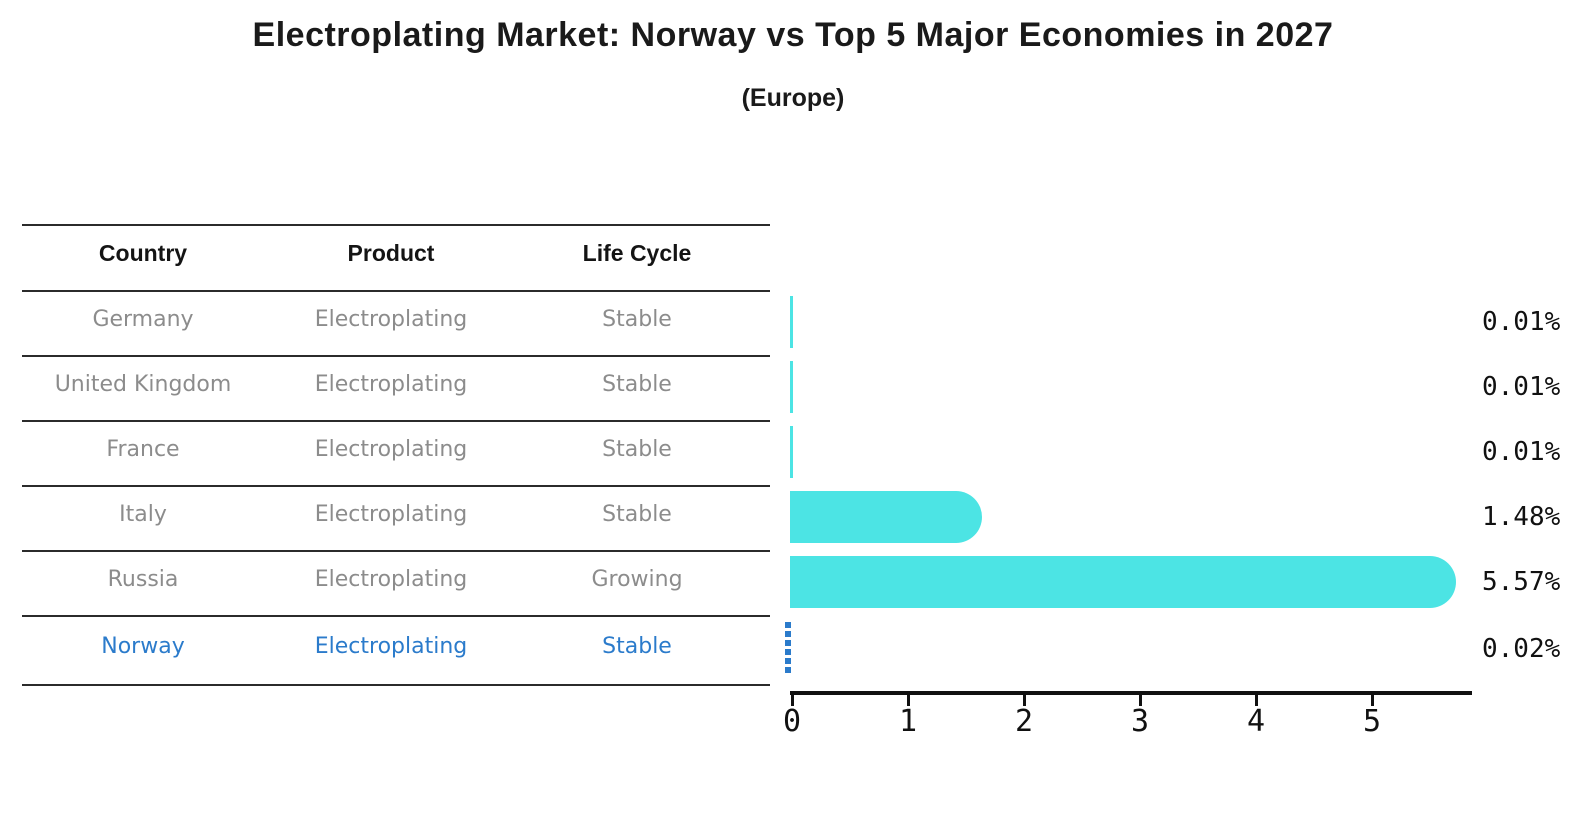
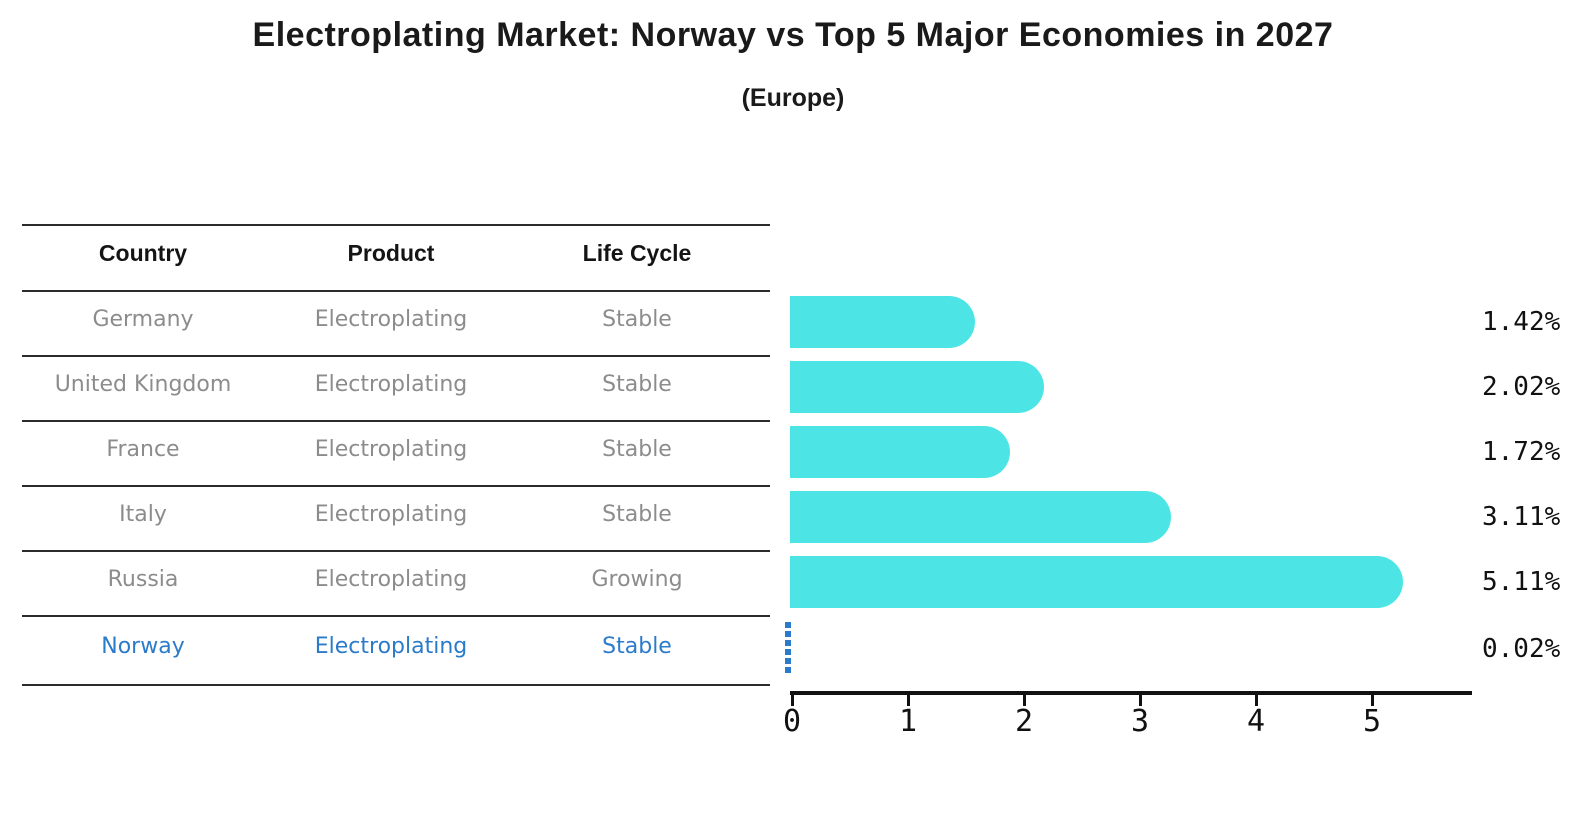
Germany: 0.01% -> 1.42%
United Kingdom: 0.01% -> 2.02%
France: 0.01% -> 1.72%
Italy: 1.48% -> 3.11%
Russia: 5.57% -> 5.11%
